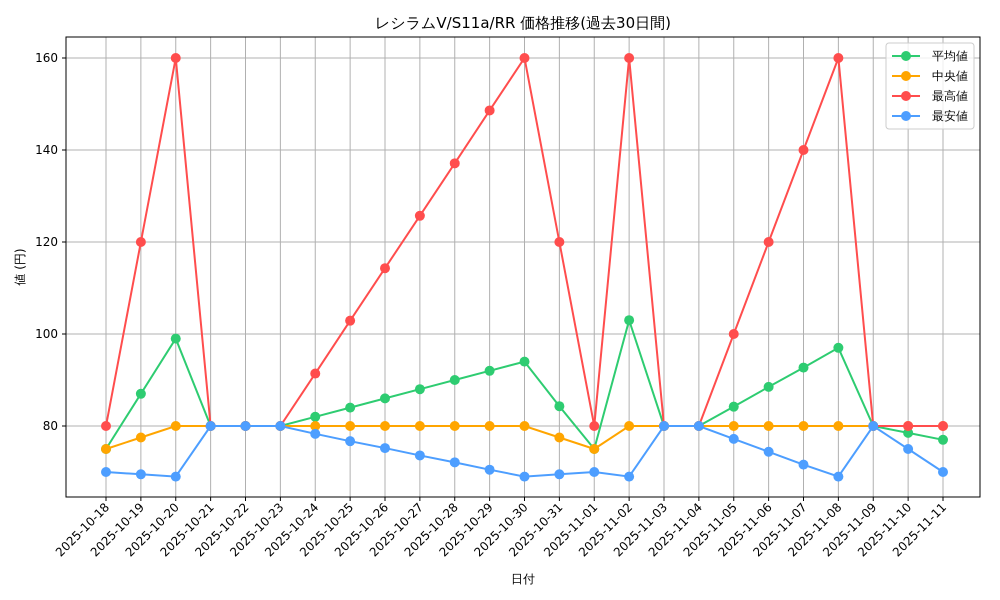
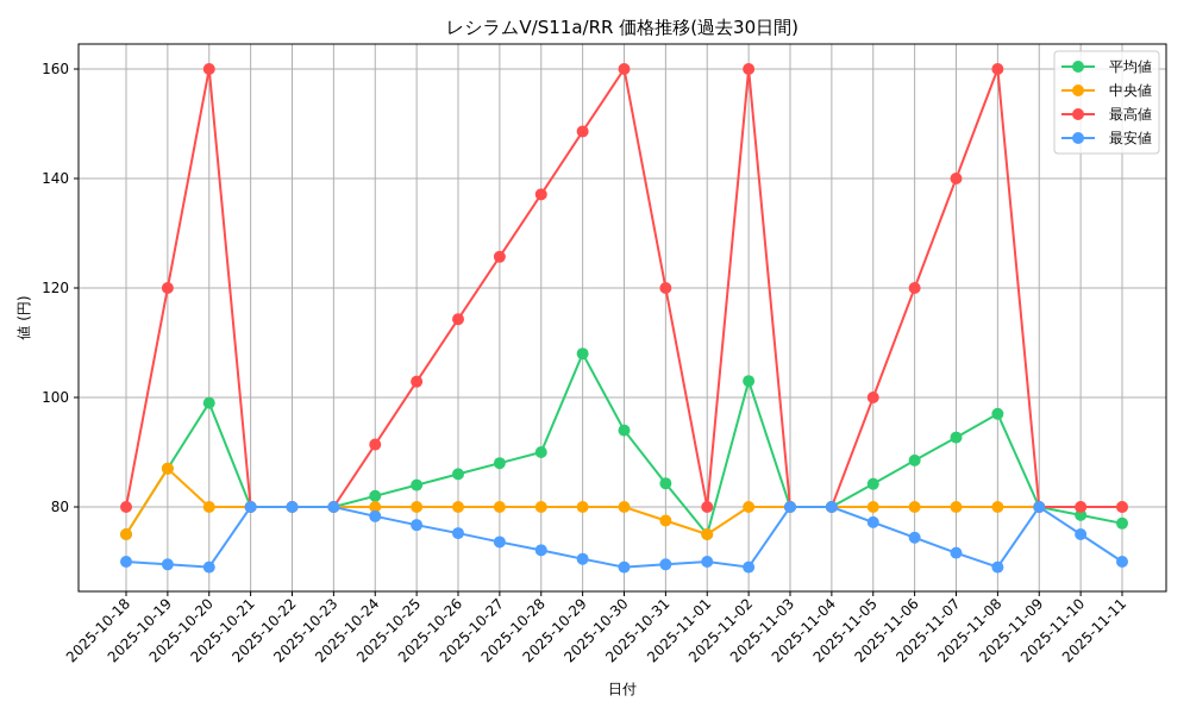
中央値/2025-10-19: 78 -> 87
平均値/2025-10-29: 92 -> 108
